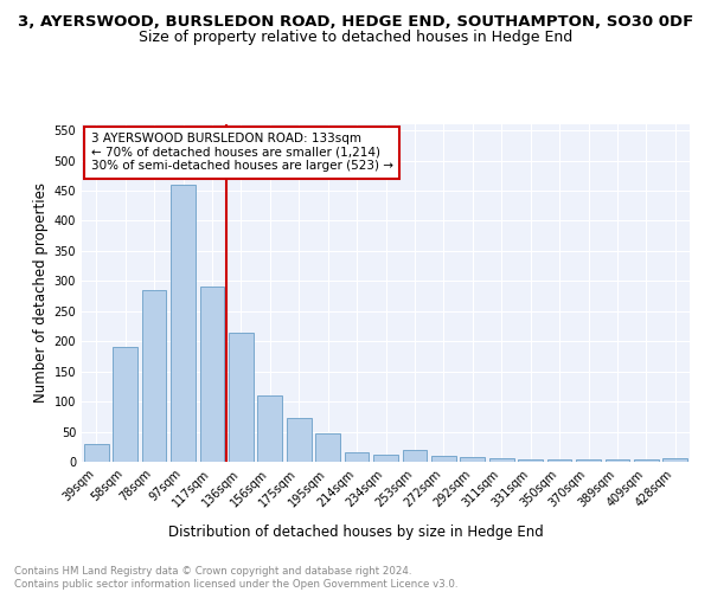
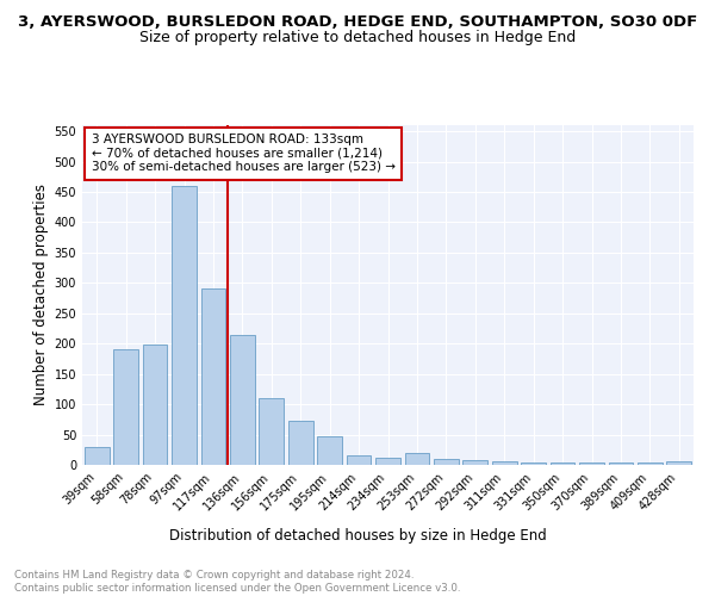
78sqm: 285 -> 198
